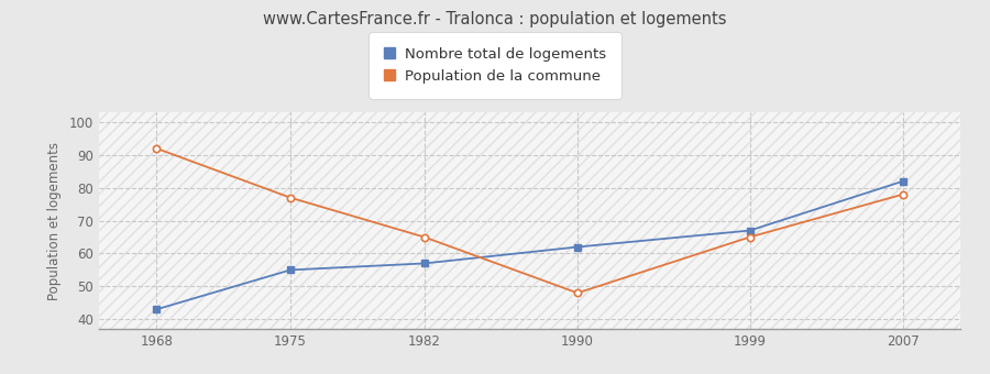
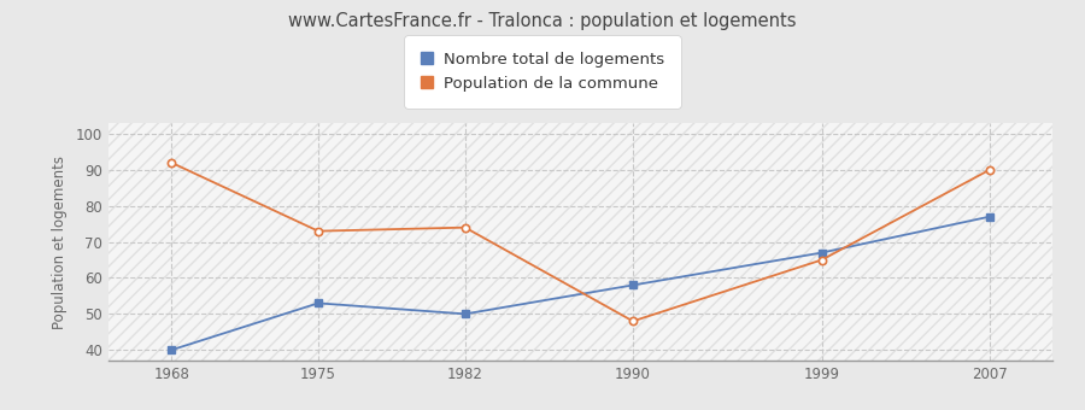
Nombre total de logements/1968: 43 -> 40
Nombre total de logements/1975: 55 -> 53
Population de la commune/1975: 77 -> 73
Nombre total de logements/1982: 57 -> 50
Population de la commune/1982: 65 -> 74
Nombre total de logements/1990: 62 -> 58
Nombre total de logements/2007: 82 -> 77
Population de la commune/2007: 78 -> 90
